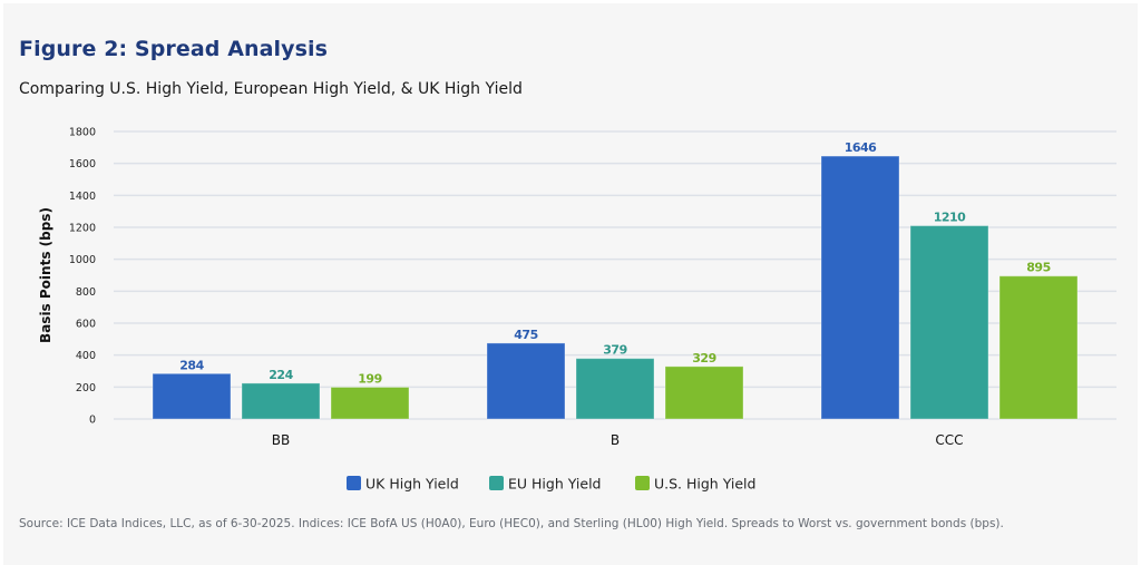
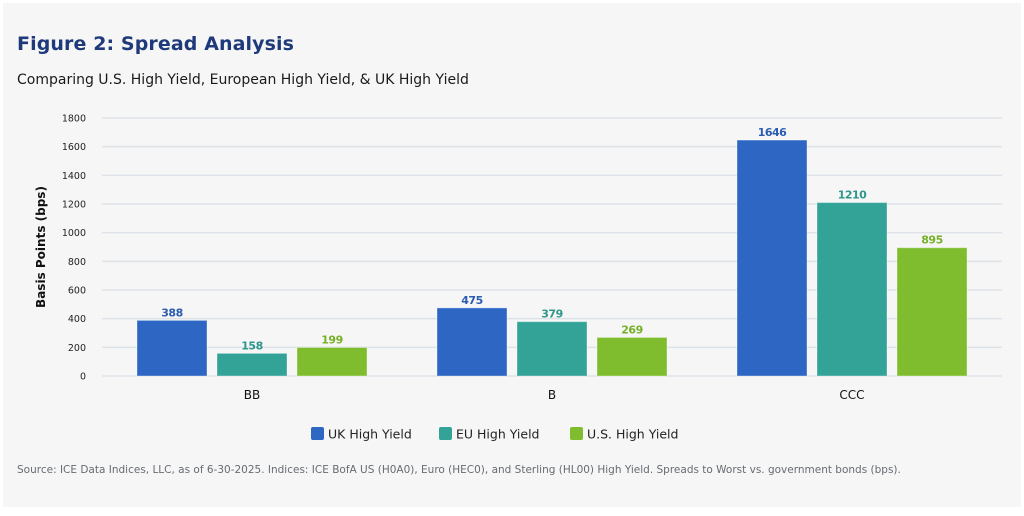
UK High Yield/BB: 284 -> 388
EU High Yield/BB: 224 -> 158
U.S. High Yield/B: 329 -> 269
